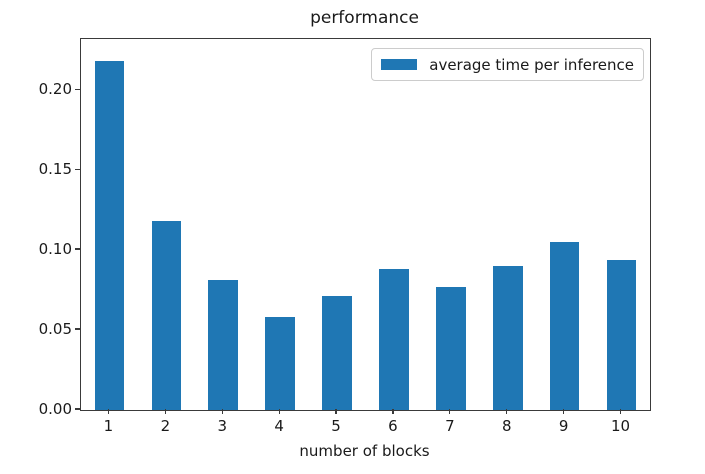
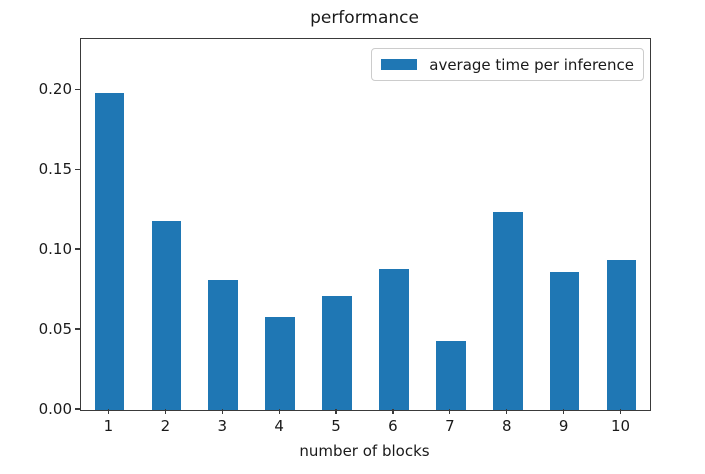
1: 0.218 -> 0.198
7: 0.077 -> 0.043
8: 0.090 -> 0.124
9: 0.105 -> 0.086
